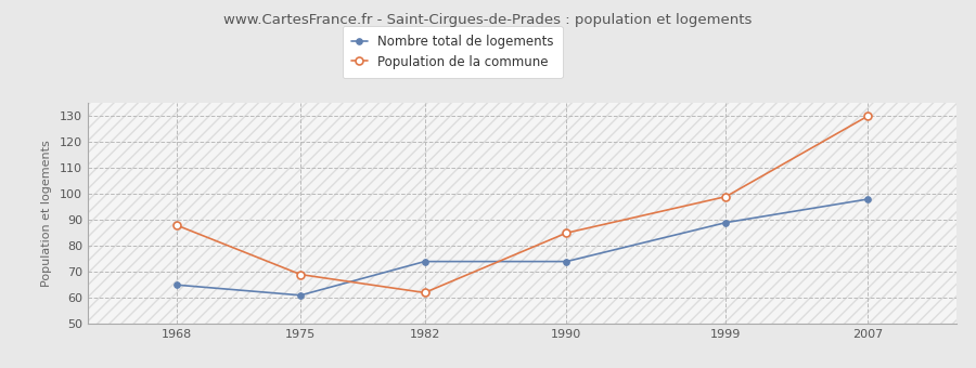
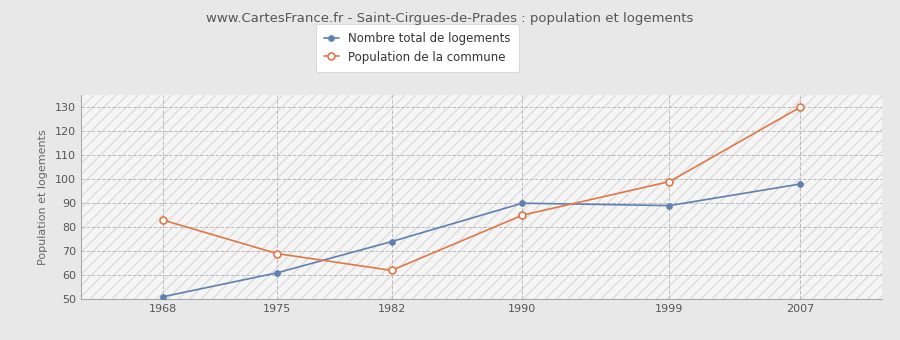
Nombre total de logements/1968: 65 -> 51
Population de la commune/1968: 88 -> 83
Nombre total de logements/1990: 74 -> 90
